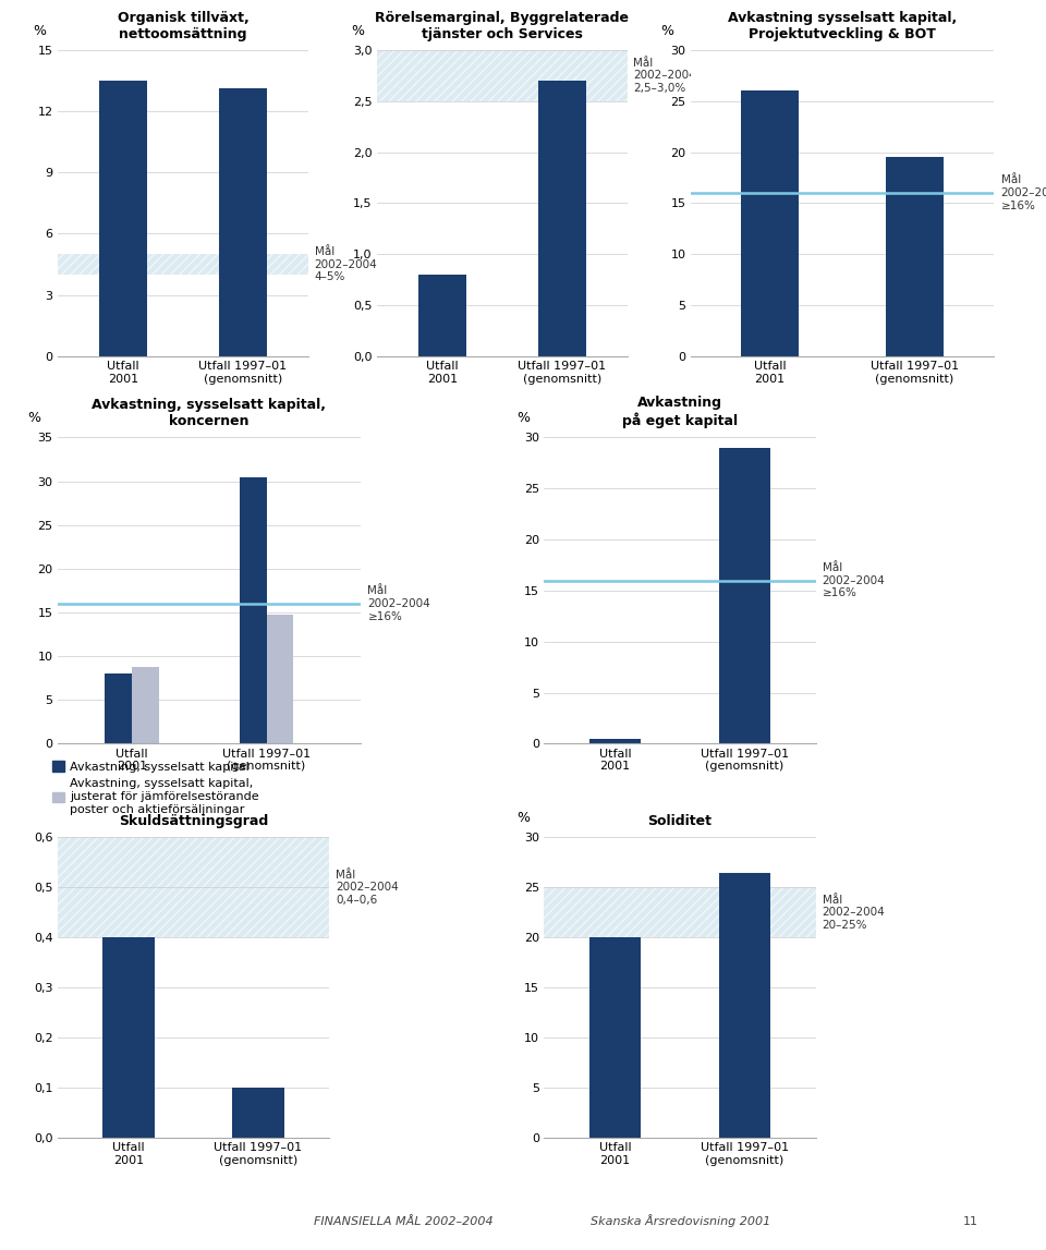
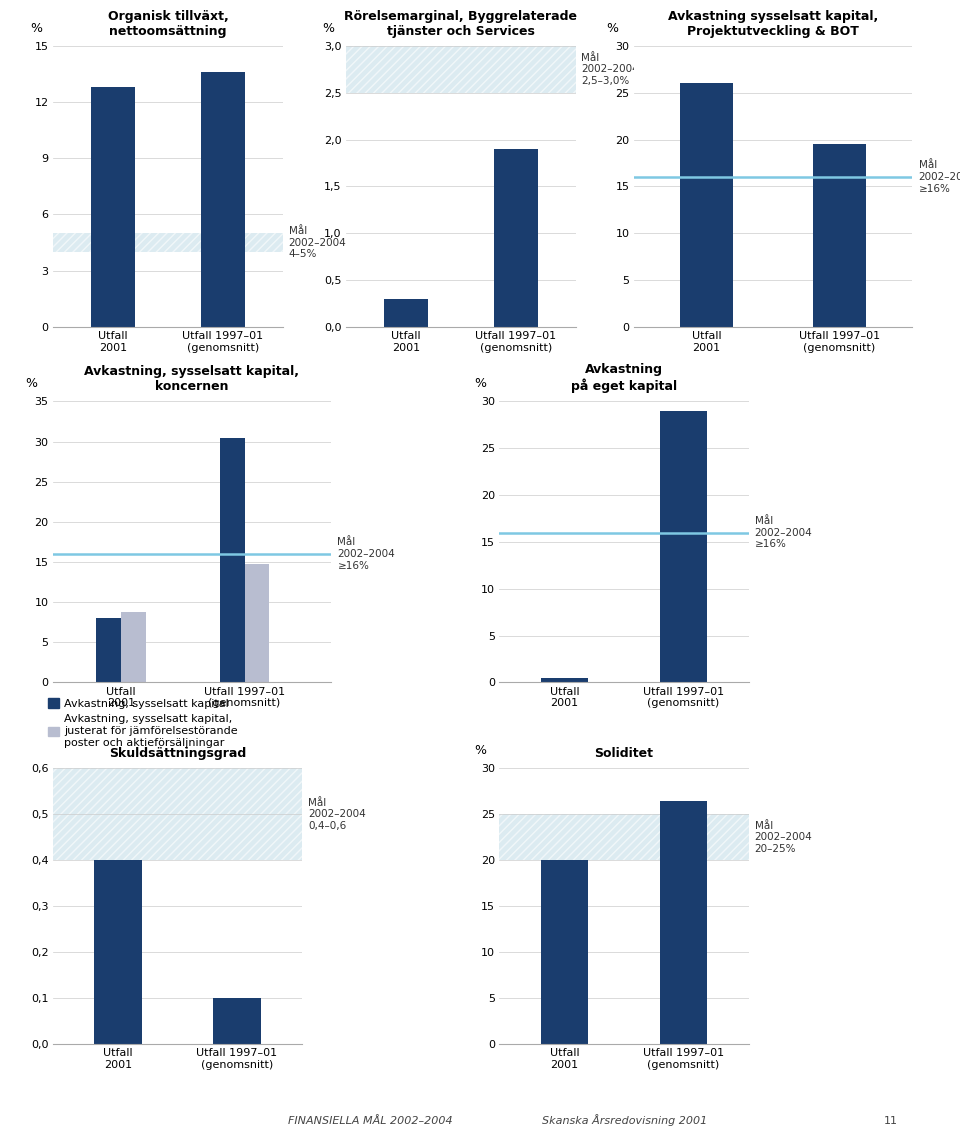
Organisk tillväxt, nettoomsättning/Utfall 2001: 13.5 -> 12.8
Organisk tillväxt, nettoomsättning/Utfall 1997–01 (genomsnitt): 13.1 -> 13.6
Rörelsemarginal, Byggrelaterade tjänster och Services/Utfall 2001: 0,8 -> 0,3
Rörelsemarginal, Byggrelaterade tjänster och Services/Utfall 1997–01 (genomsnitt): 2,7 -> 1,9
